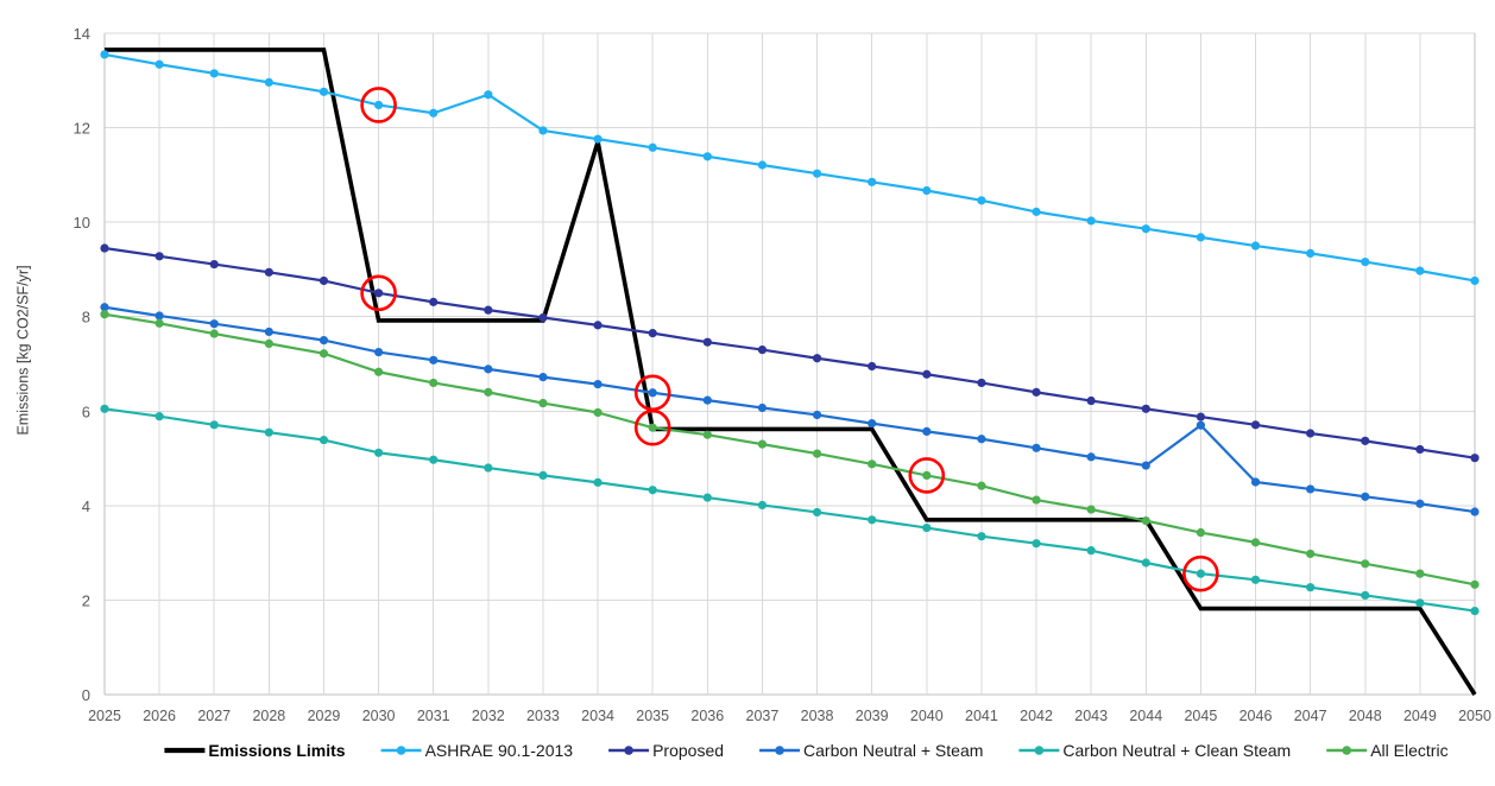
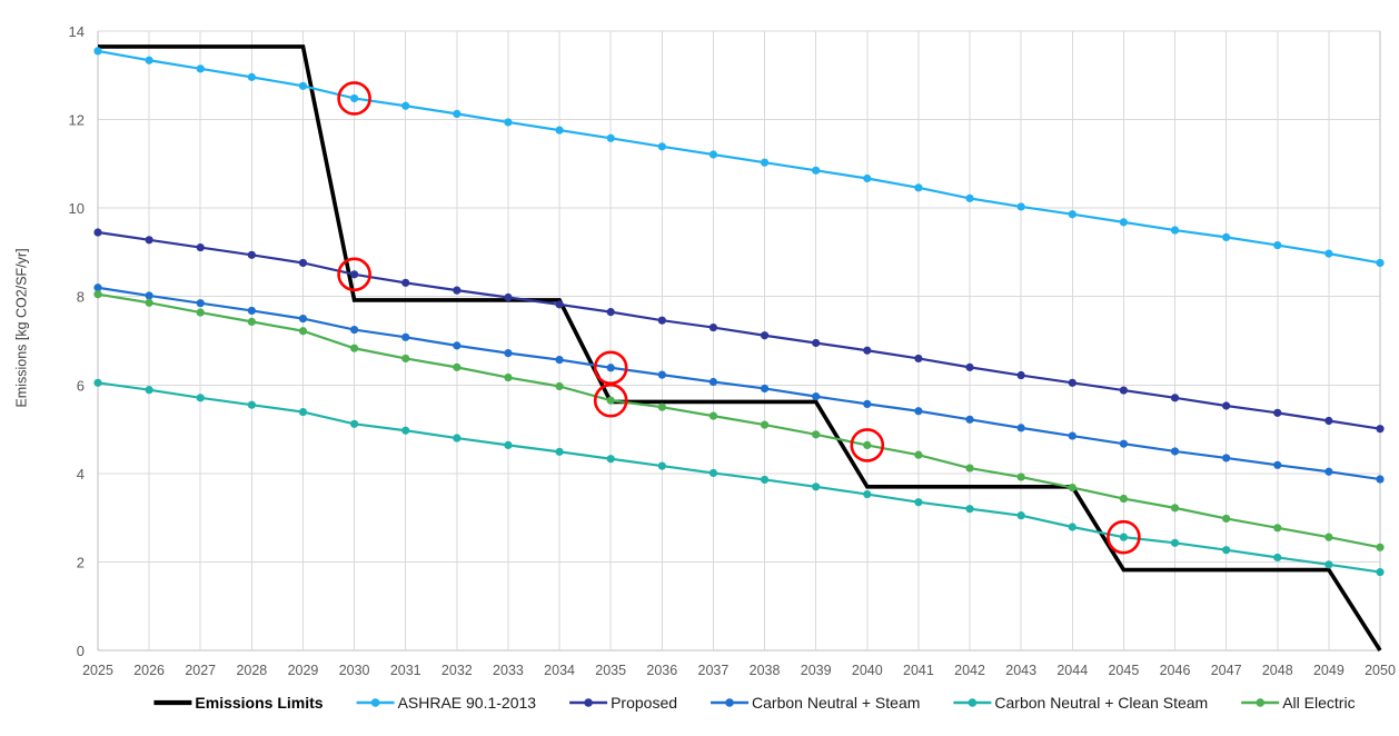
ASHRAE 90.1-2013/2032: 12.7 -> 12.1
Emissions Limits/2034: 11.7 -> 7.9
Carbon Neutral + Steam/2045: 5.7 -> 4.7
